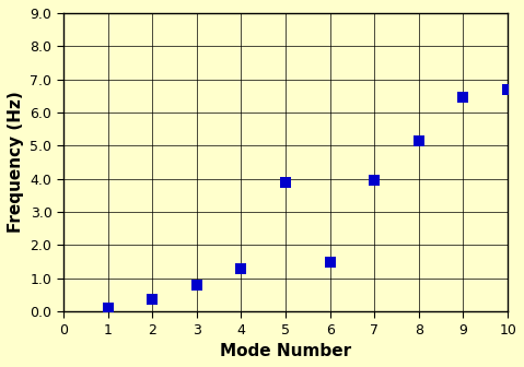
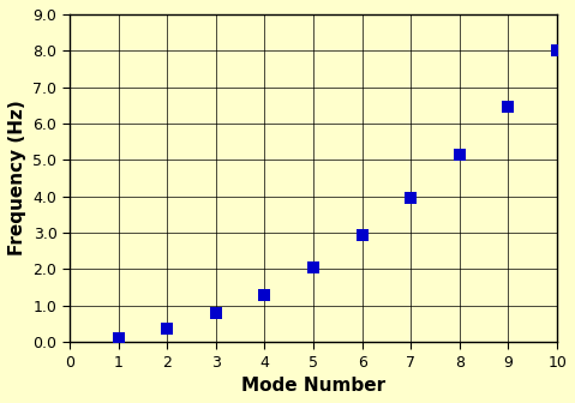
5: 3.90 -> 2.05
6: 1.50 -> 2.95
10: 6.70 -> 8.00
